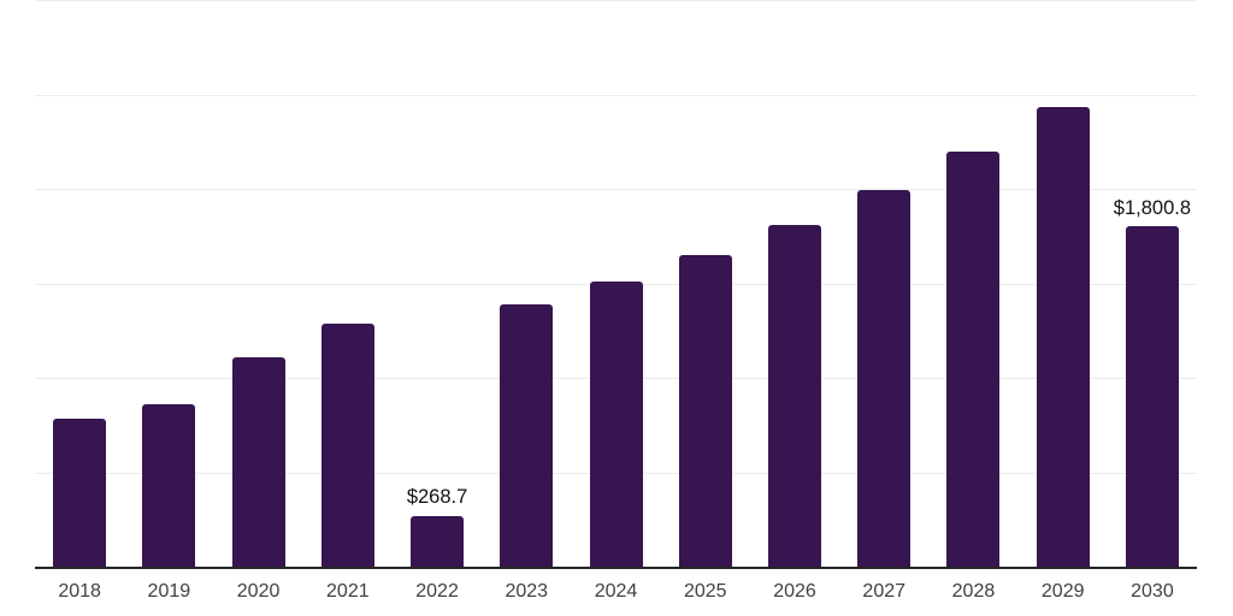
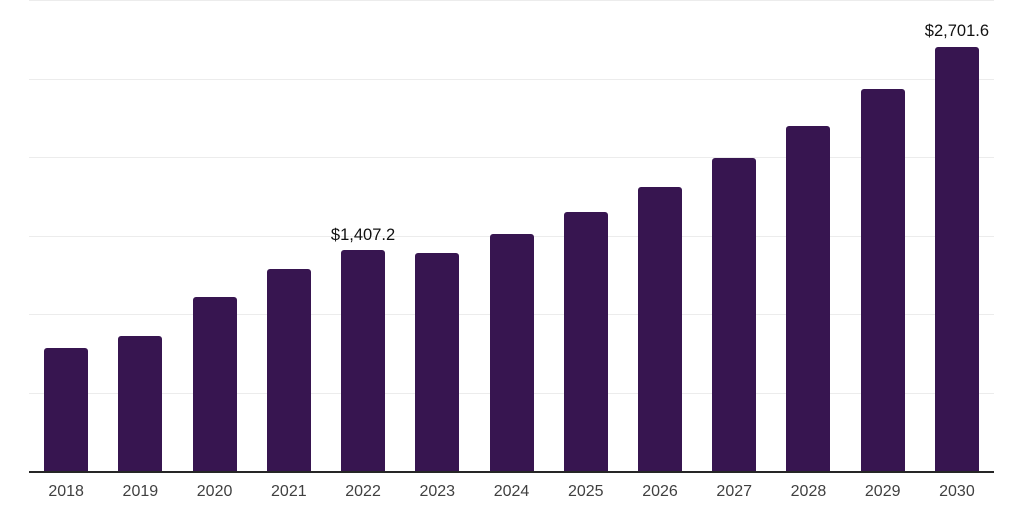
2022: $268.7 -> $1,407.2
2030: $1,800.8 -> $2,701.6
